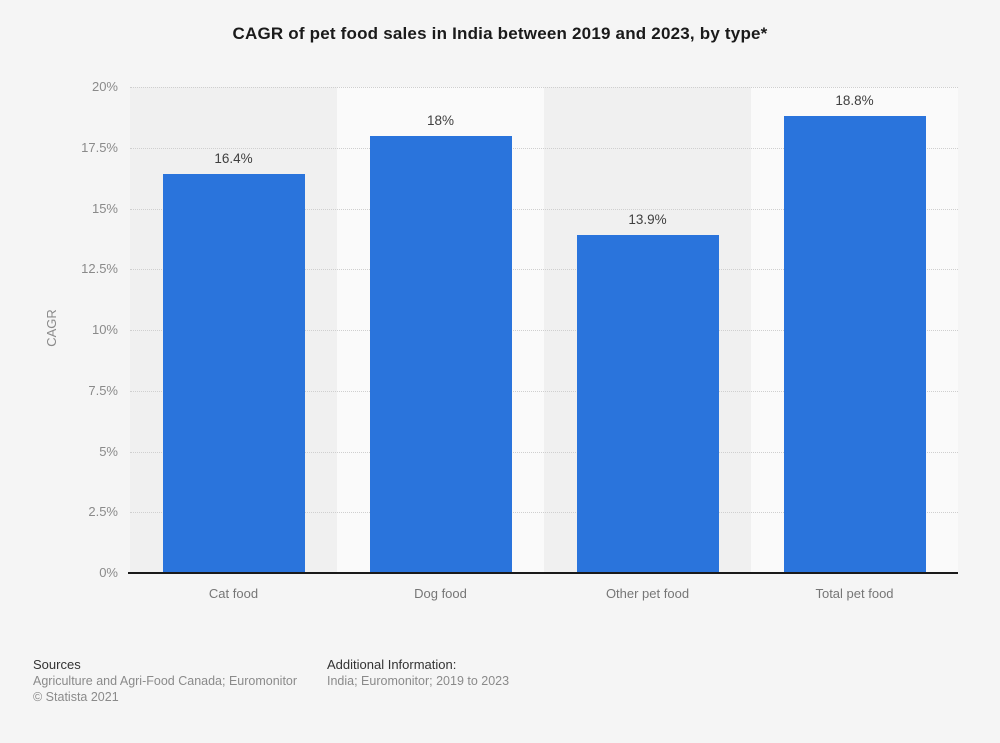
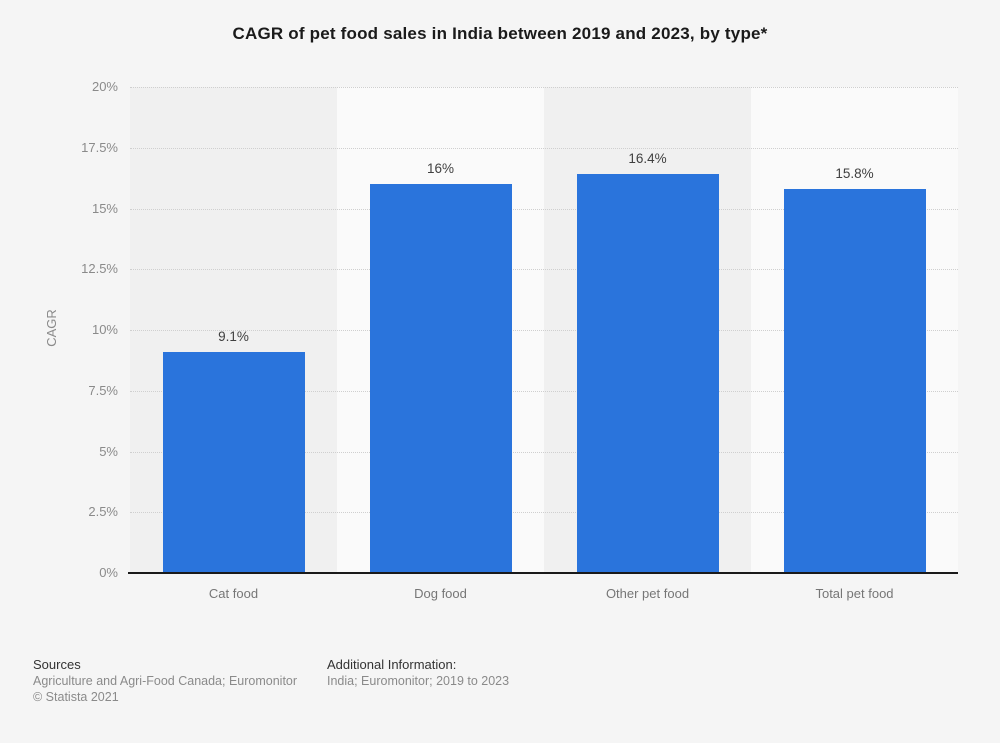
Cat food: 16.4% -> 9.1%
Dog food: 18% -> 16%
Other pet food: 13.9% -> 16.4%
Total pet food: 18.8% -> 15.8%
